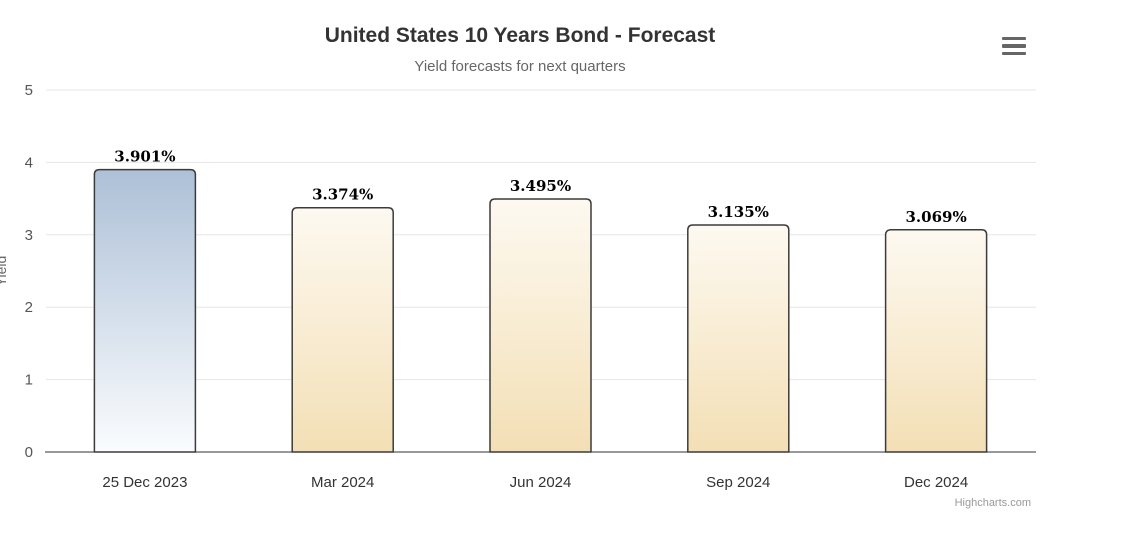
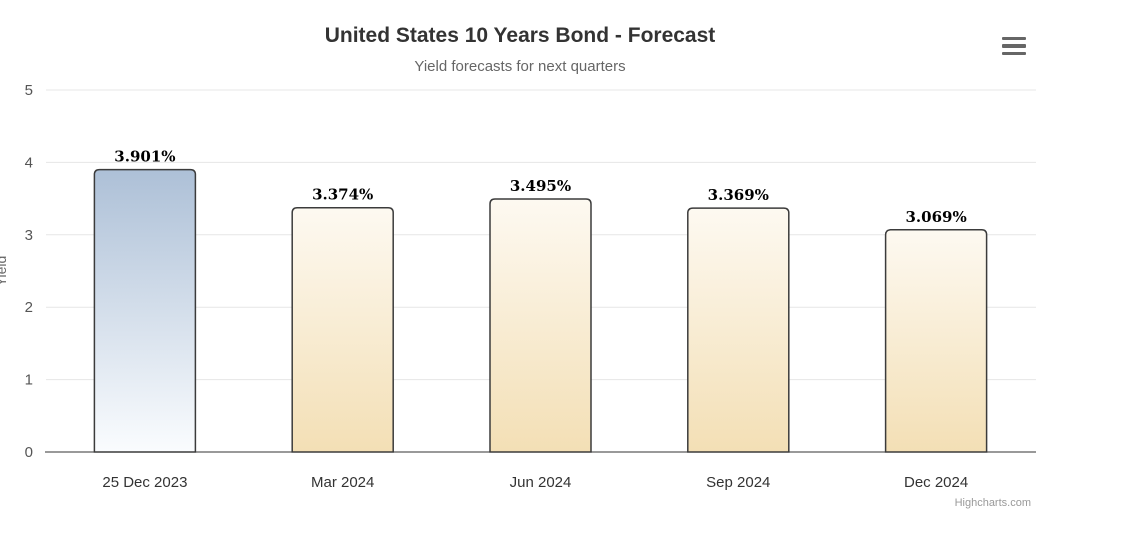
Sep 2024: 3.135% -> 3.369%
